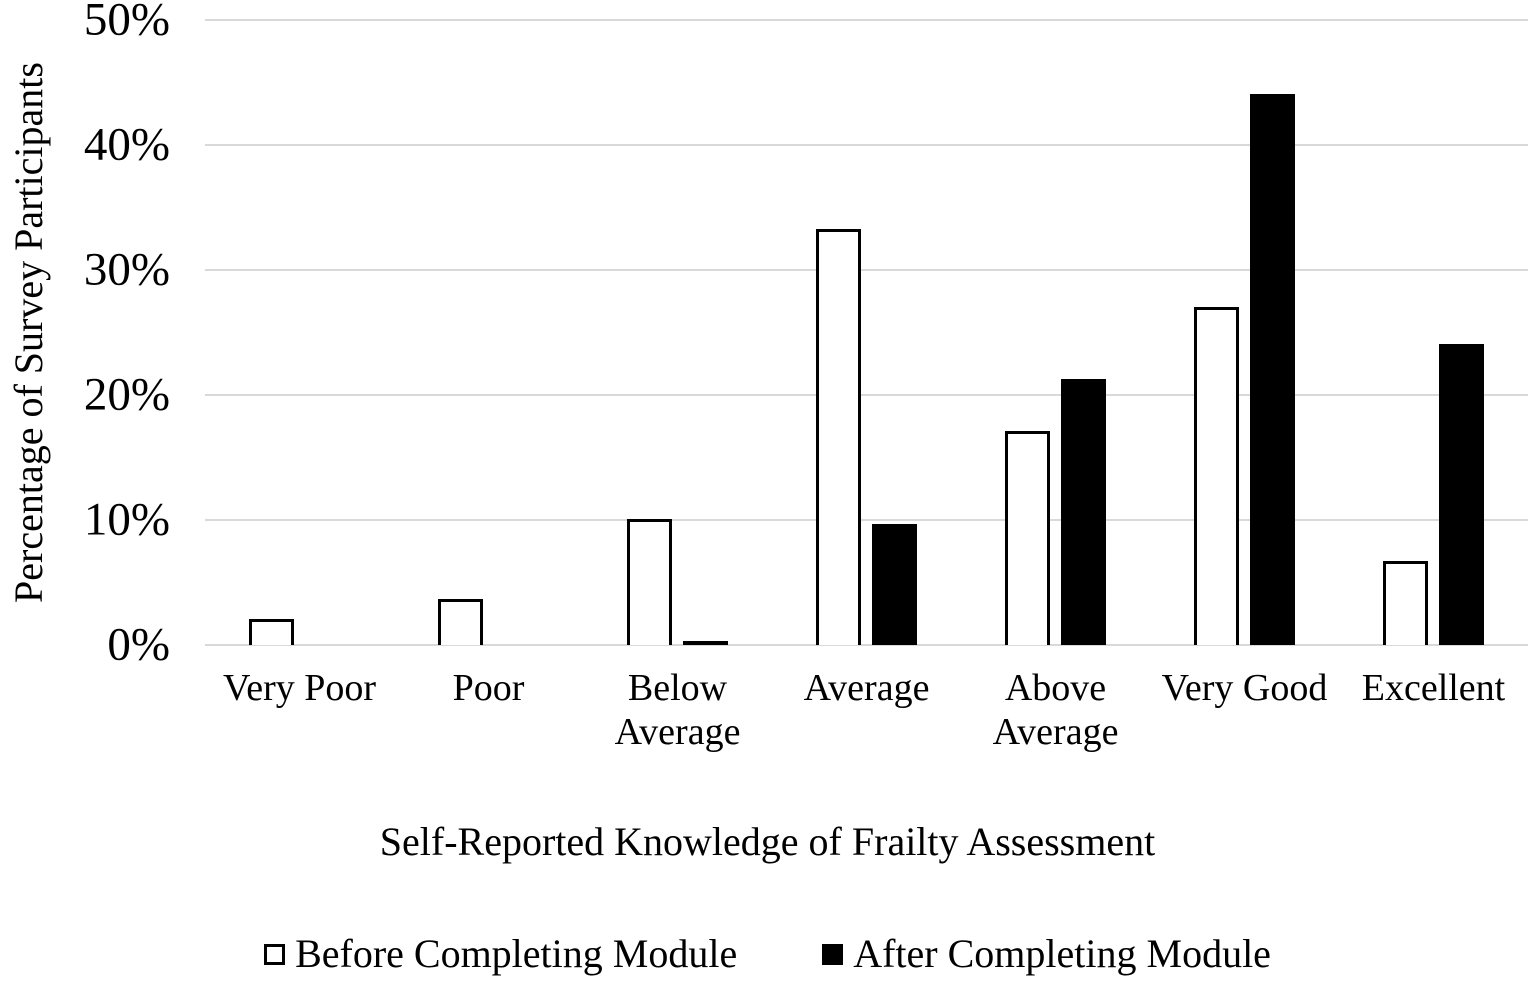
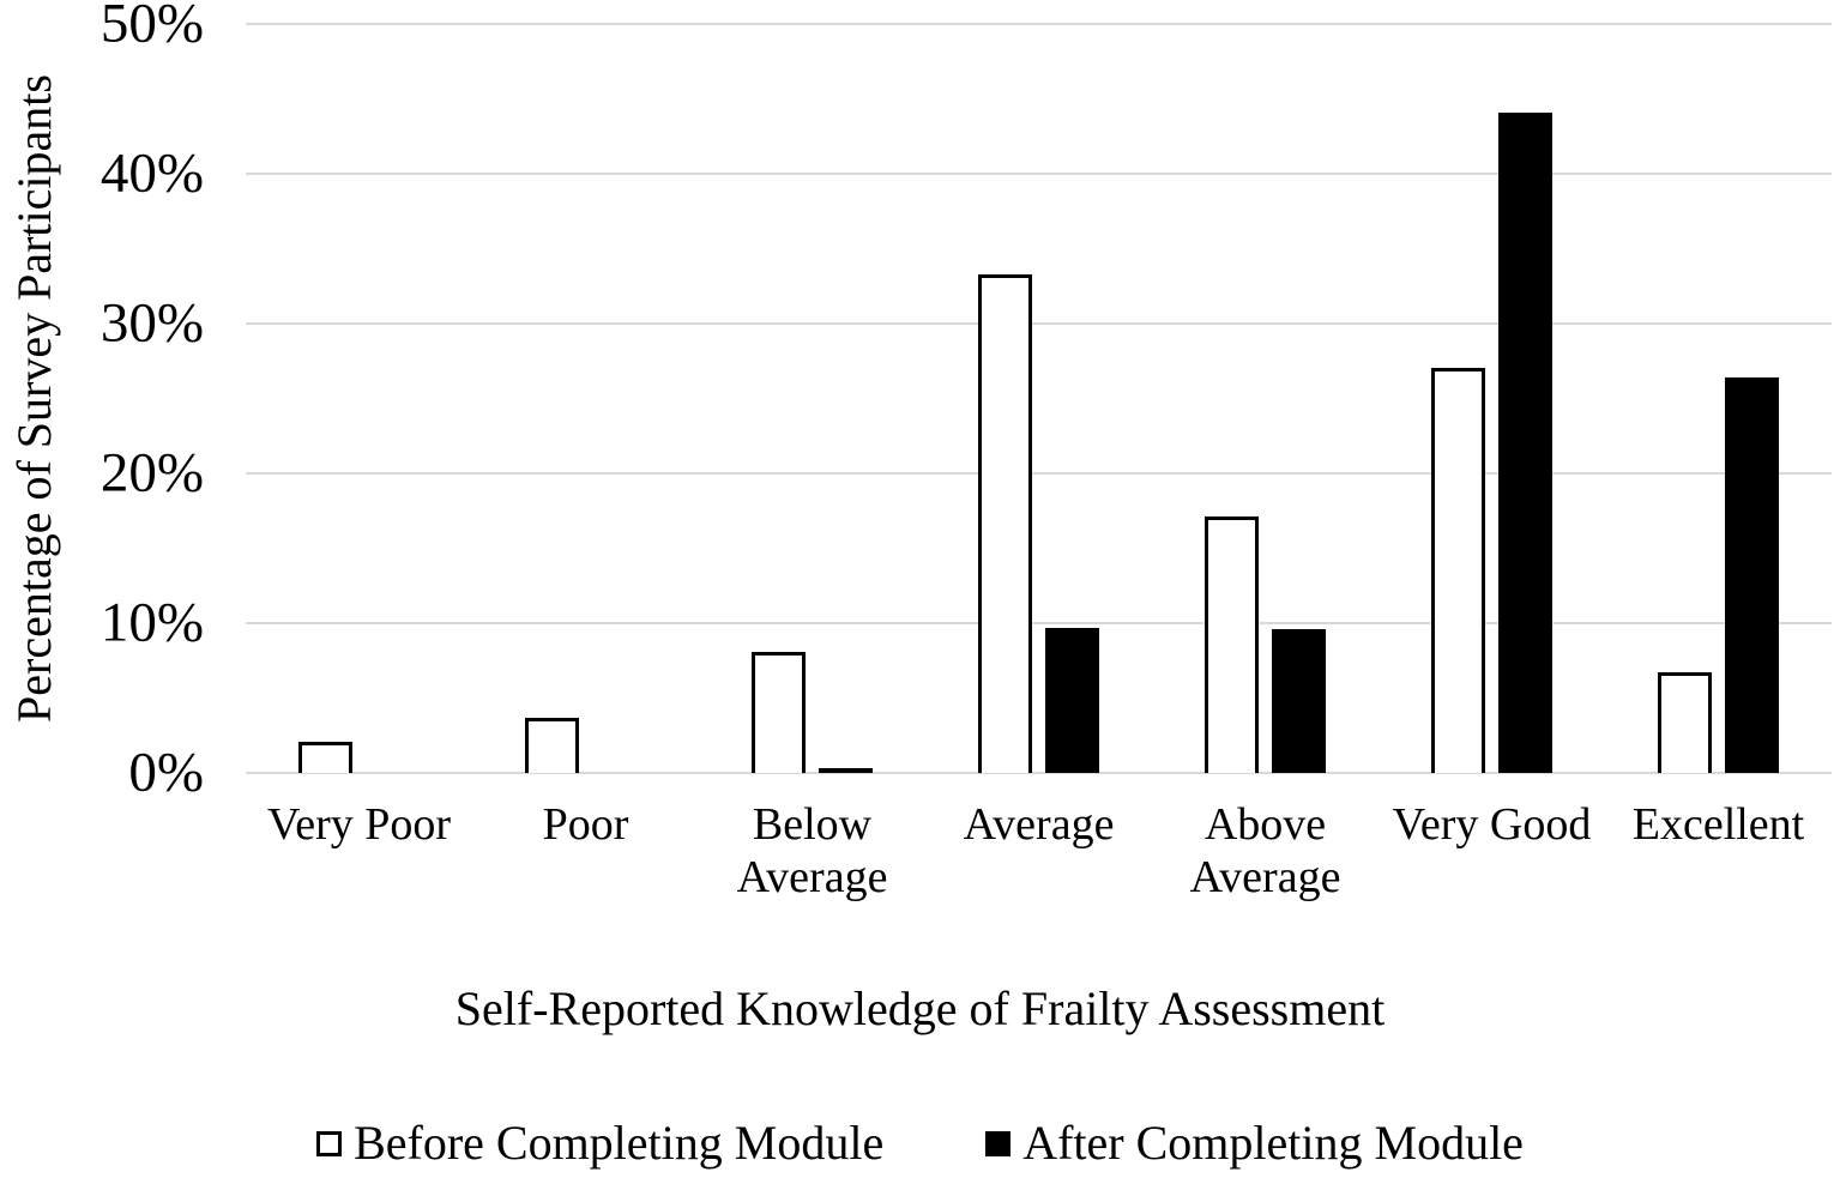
Before Completing Module/Below Average: 10.1% -> 8.1%
After Completing Module/Above Average: 21.3% -> 9.6%
After Completing Module/Excellent: 24.1% -> 26.4%
